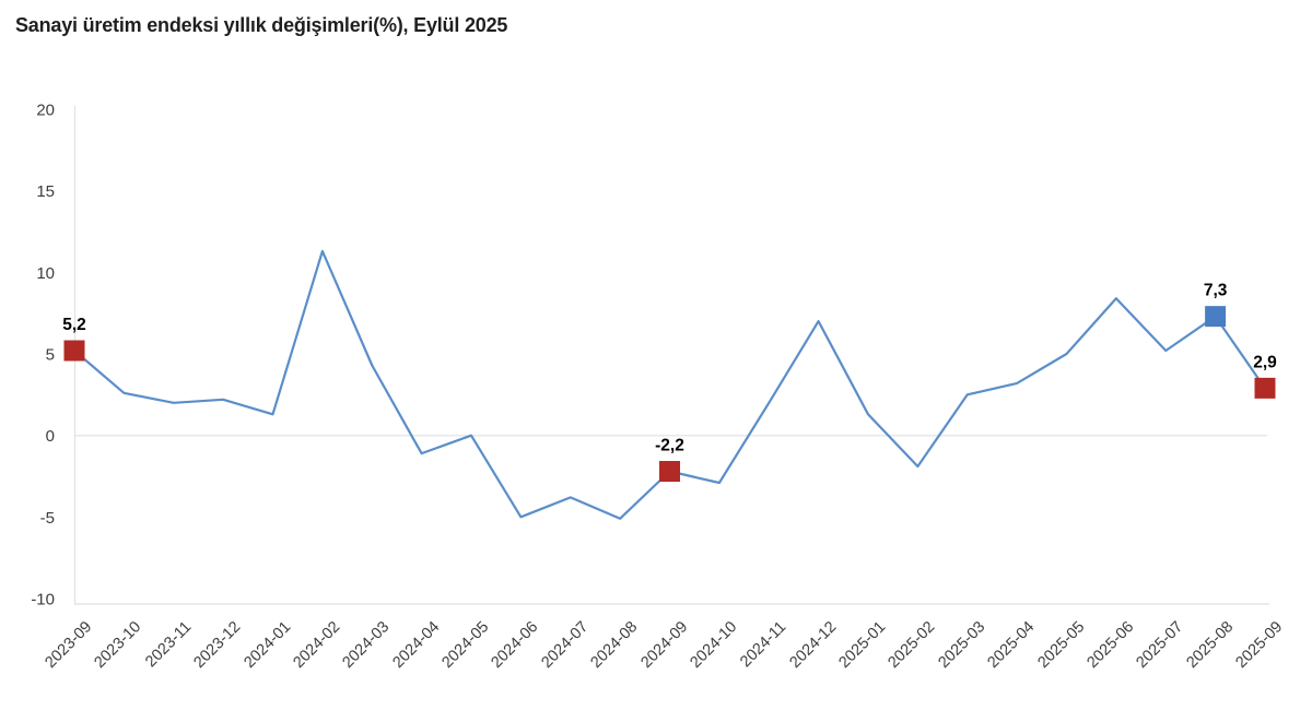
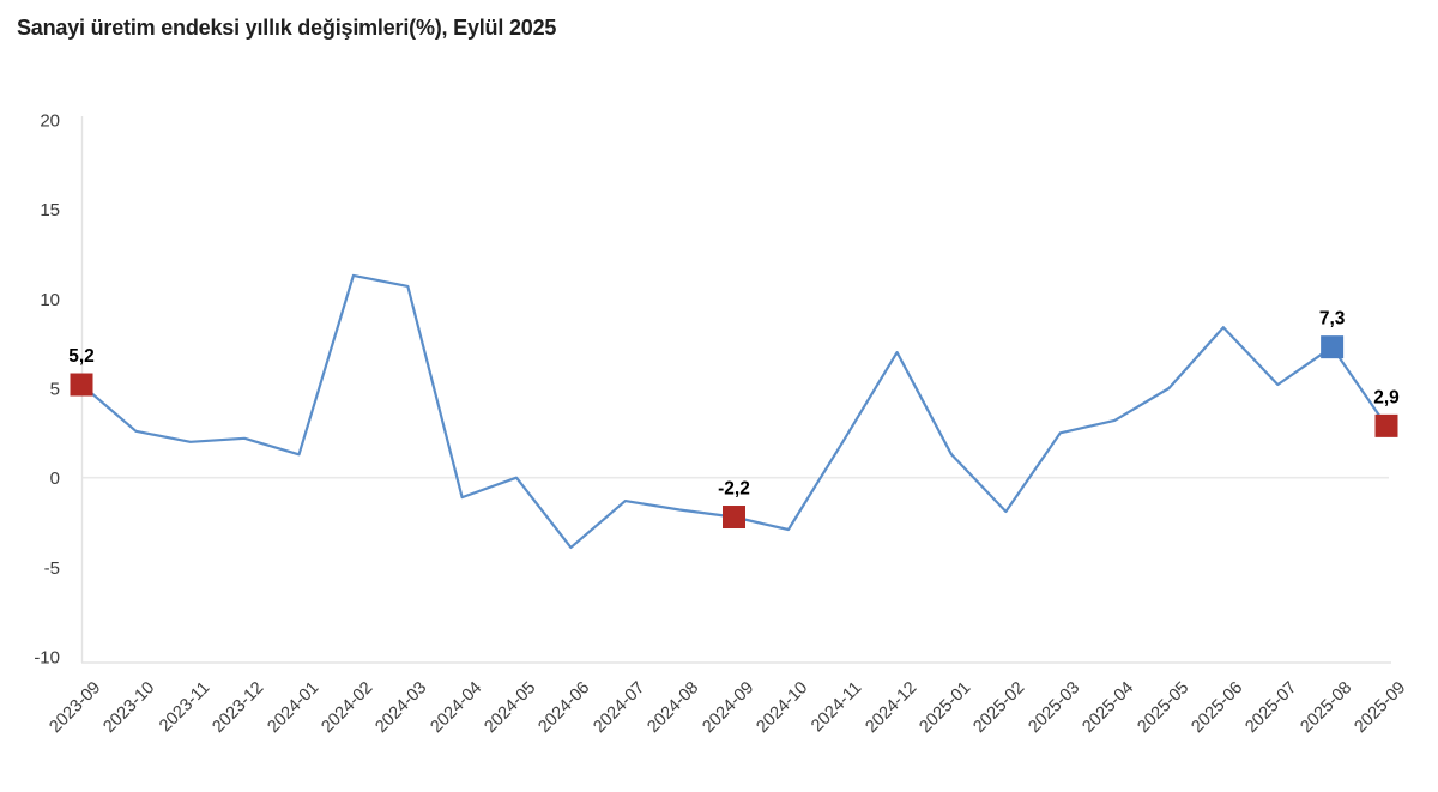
2024-03: 4.3 -> 10.7
2024-06: -5.0 -> -3.9
2024-07: -3.8 -> -1.3
2024-08: -5.1 -> -1.8
